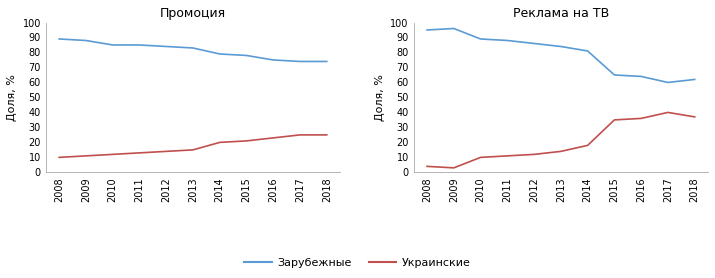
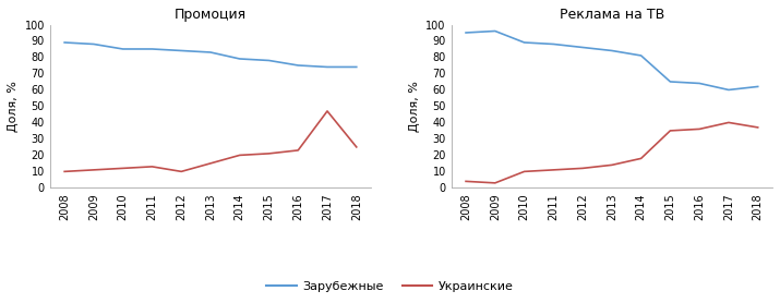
Промоция/Украинские/2012: 14 -> 10
Промоция/Украинские/2017: 25 -> 47
